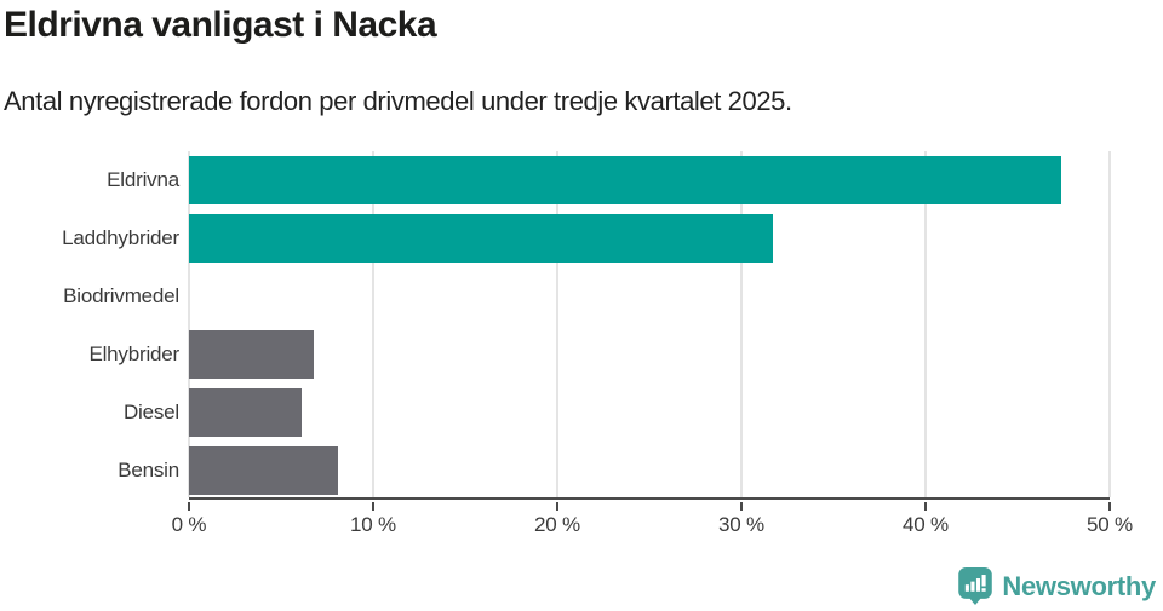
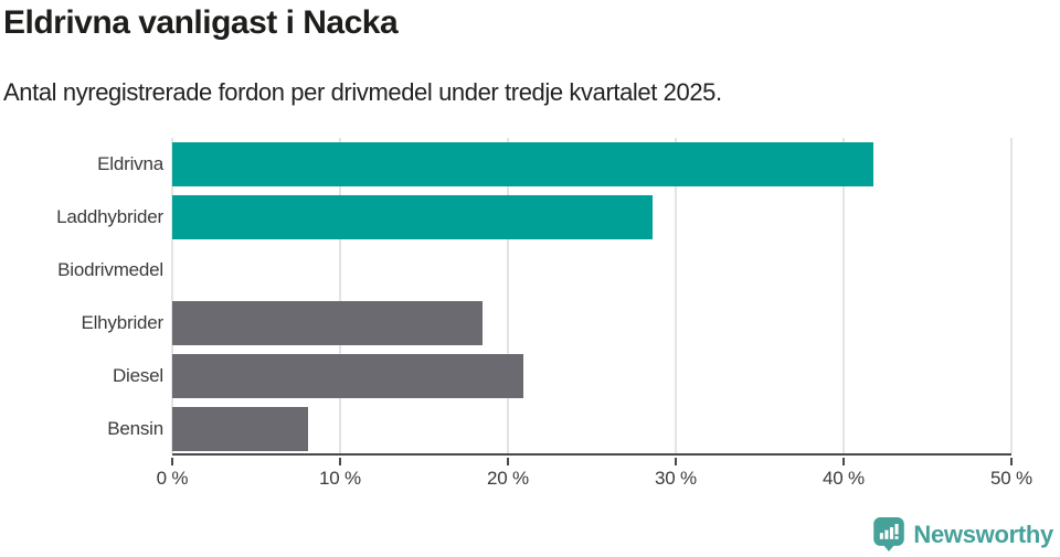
Eldrivna: 47.4% -> 41.8%
Laddhybrider: 31.7% -> 28.6%
Elhybrider: 6.8% -> 18.5%
Diesel: 6.1% -> 20.9%
